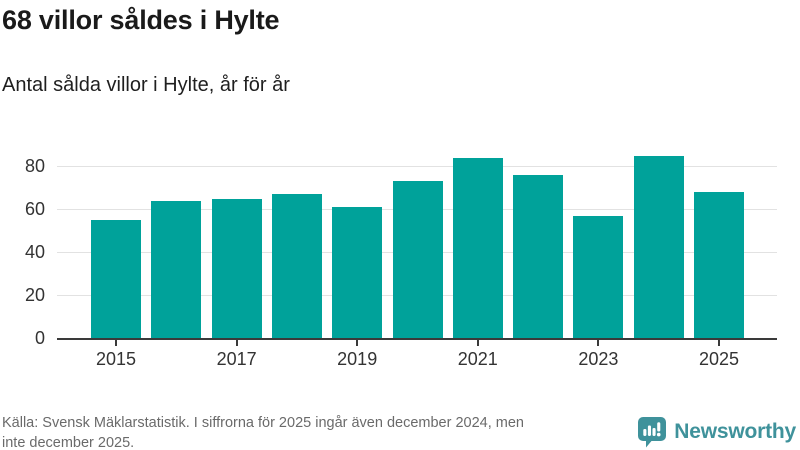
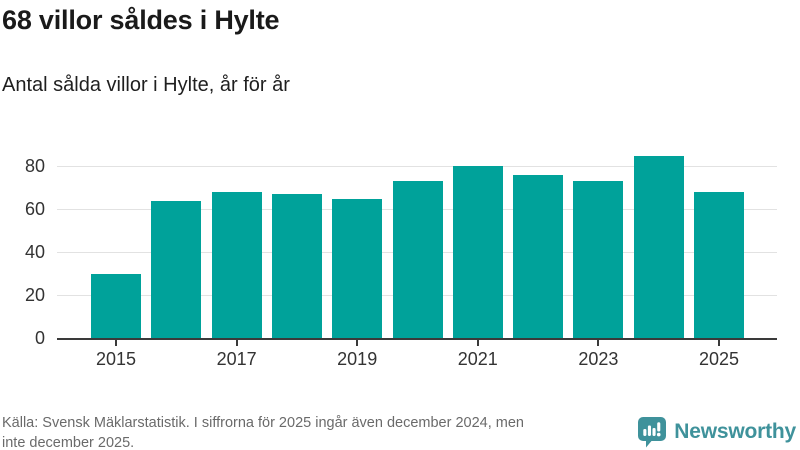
2015: 55 -> 30
2017: 65 -> 68
2019: 61 -> 65
2021: 84 -> 80
2023: 57 -> 73
